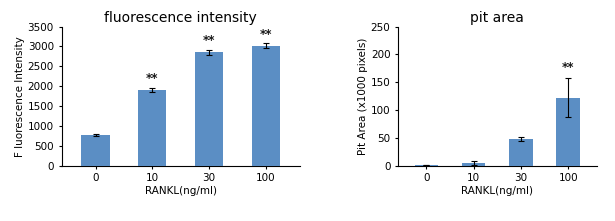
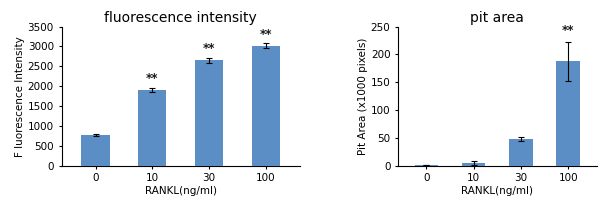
fluorescence intensity/30: 2850 -> 2650
pit area/100: 122 -> 188
